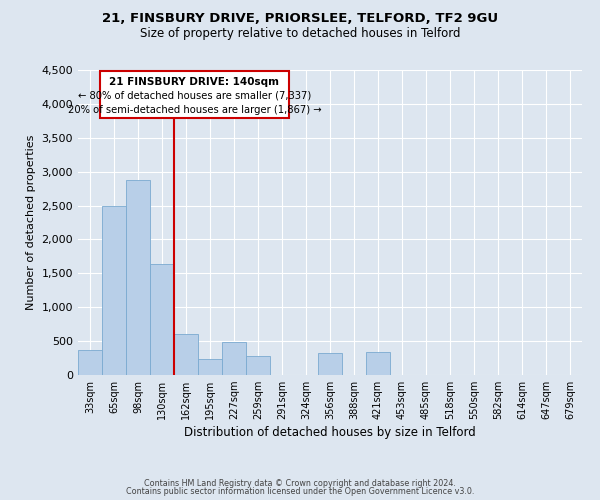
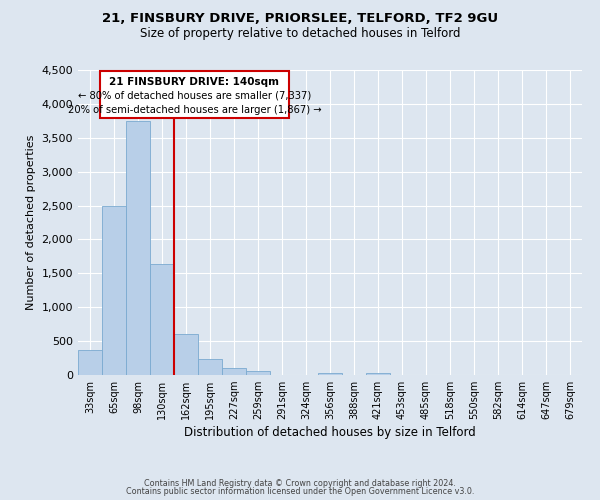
98sqm: 2,880 -> 3,750
227sqm: 480 -> 100
259sqm: 280 -> 60
356sqm: 320 -> 40
421sqm: 340 -> 40
